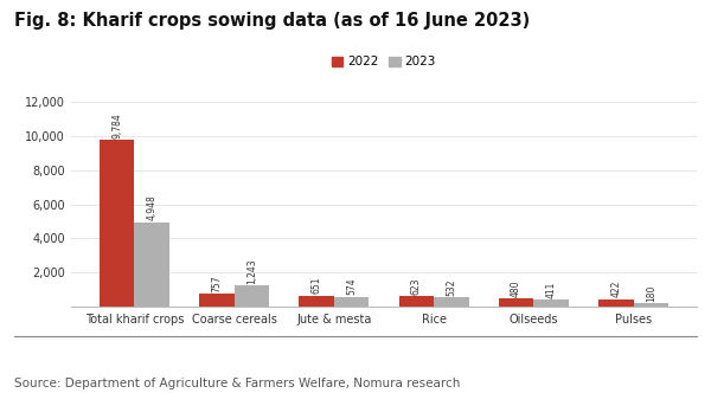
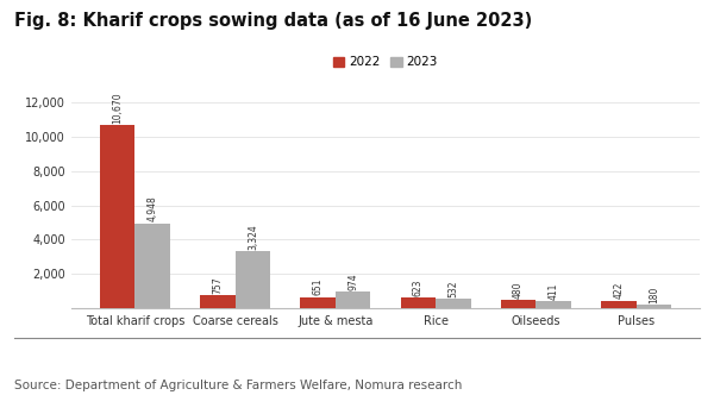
2022/Total kharif crops: 9,784 -> 10,670
2023/Coarse cereals: 1,243 -> 3,324
2023/Jute & mesta: 574 -> 974
